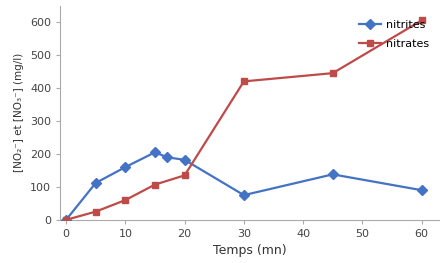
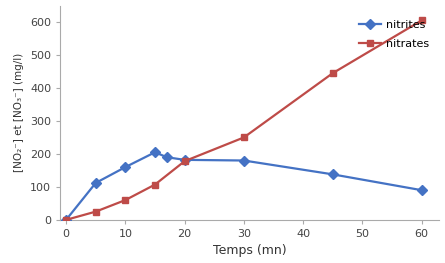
nitrates/20: 135 -> 178
nitrites/30: 75 -> 180
nitrates/30: 420 -> 250
